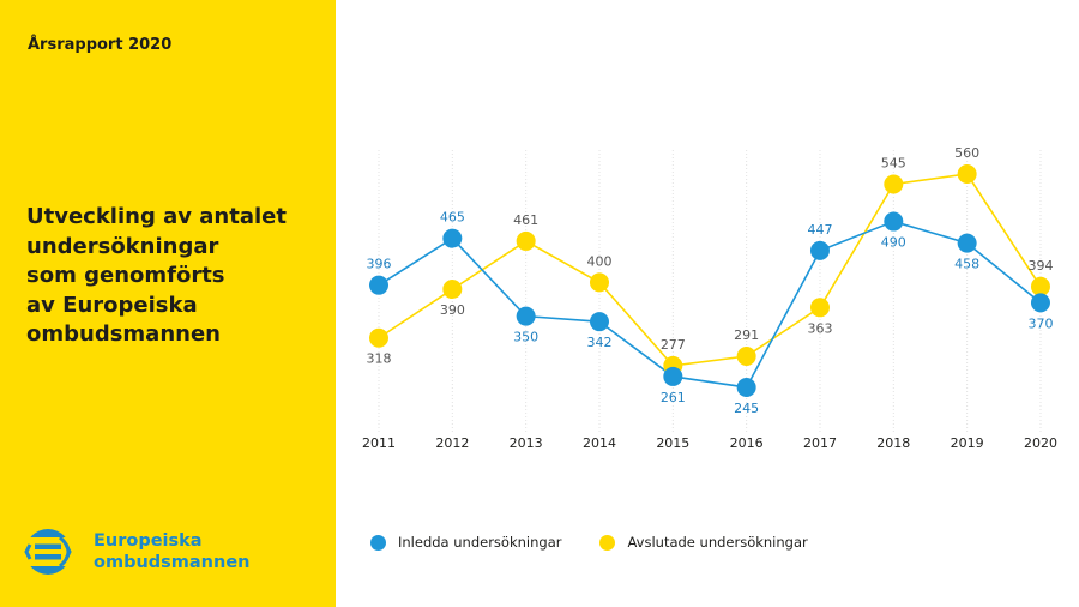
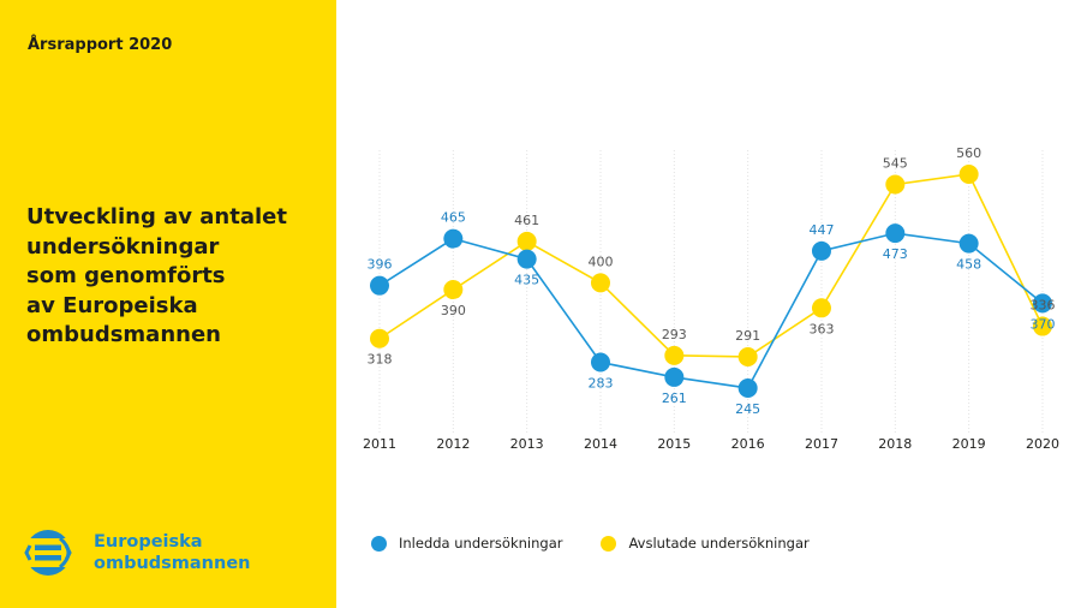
Inledda undersökningar/2013: 350 -> 435
Inledda undersökningar/2014: 342 -> 283
Avslutade undersökningar/2015: 277 -> 293
Inledda undersökningar/2018: 490 -> 473
Avslutade undersökningar/2020: 394 -> 336
